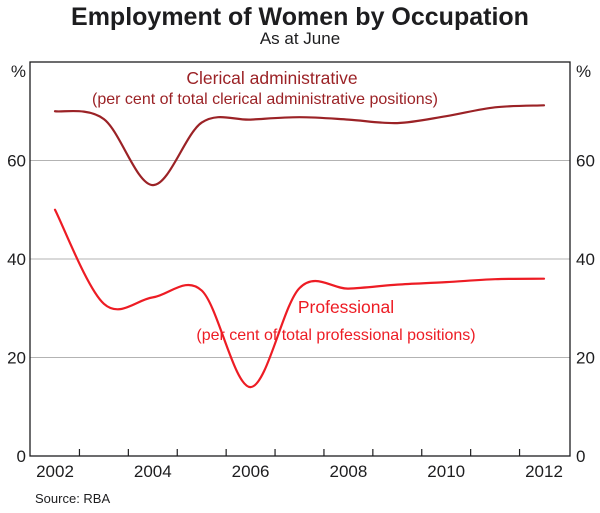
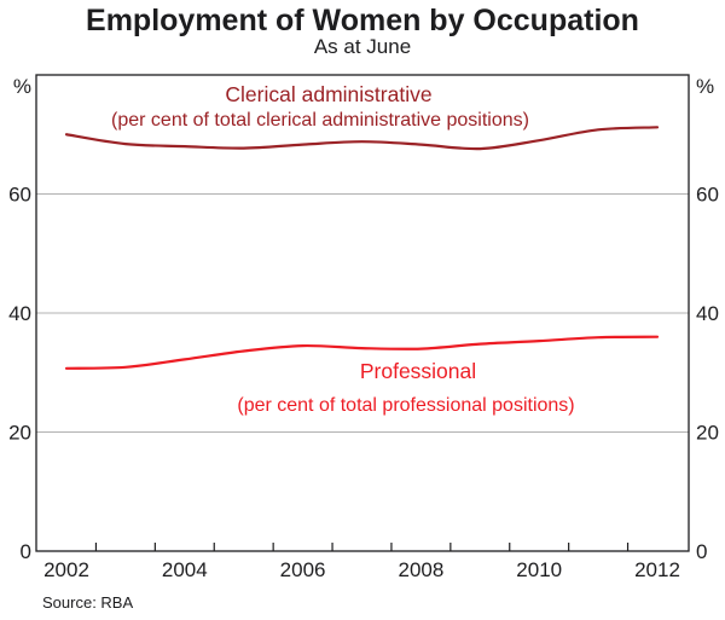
Professional/2002: 50 -> 31
Clerical administrative/2004: 55 -> 68
Professional/2006: 14 -> 34
